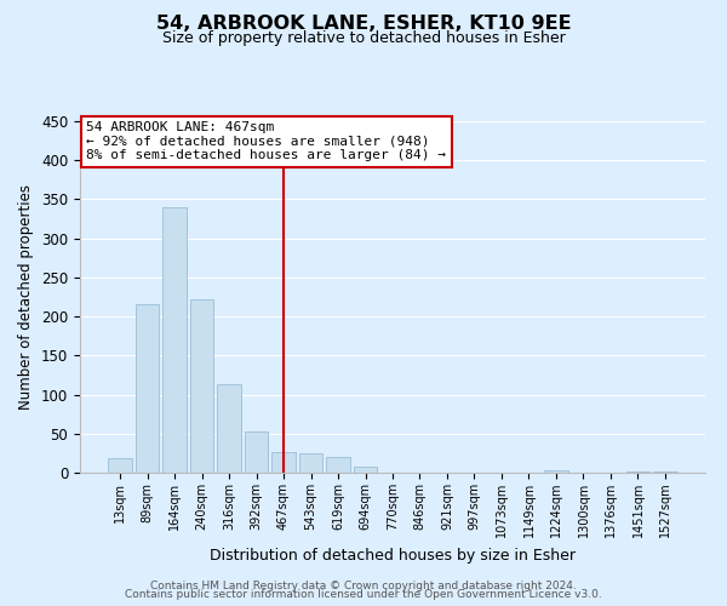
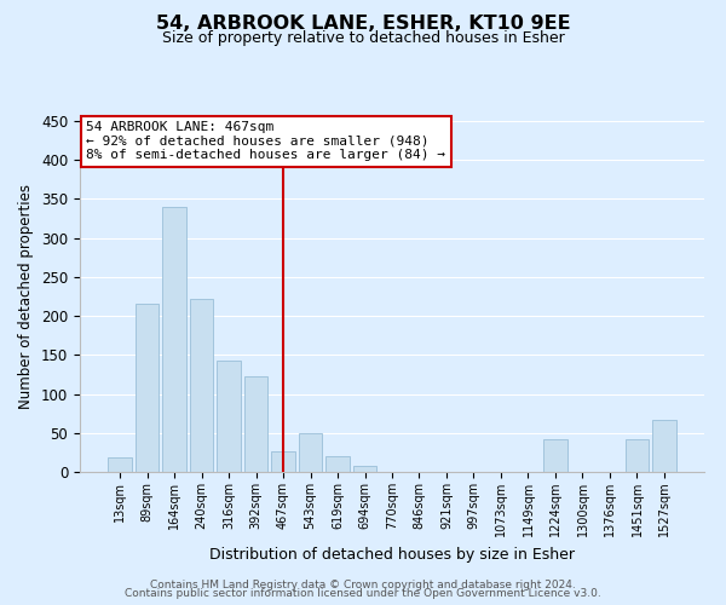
316sqm: 113 -> 142
392sqm: 53 -> 122
543sqm: 25 -> 50
1224sqm: 3 -> 42
1451sqm: 2 -> 42
1527sqm: 2 -> 66
